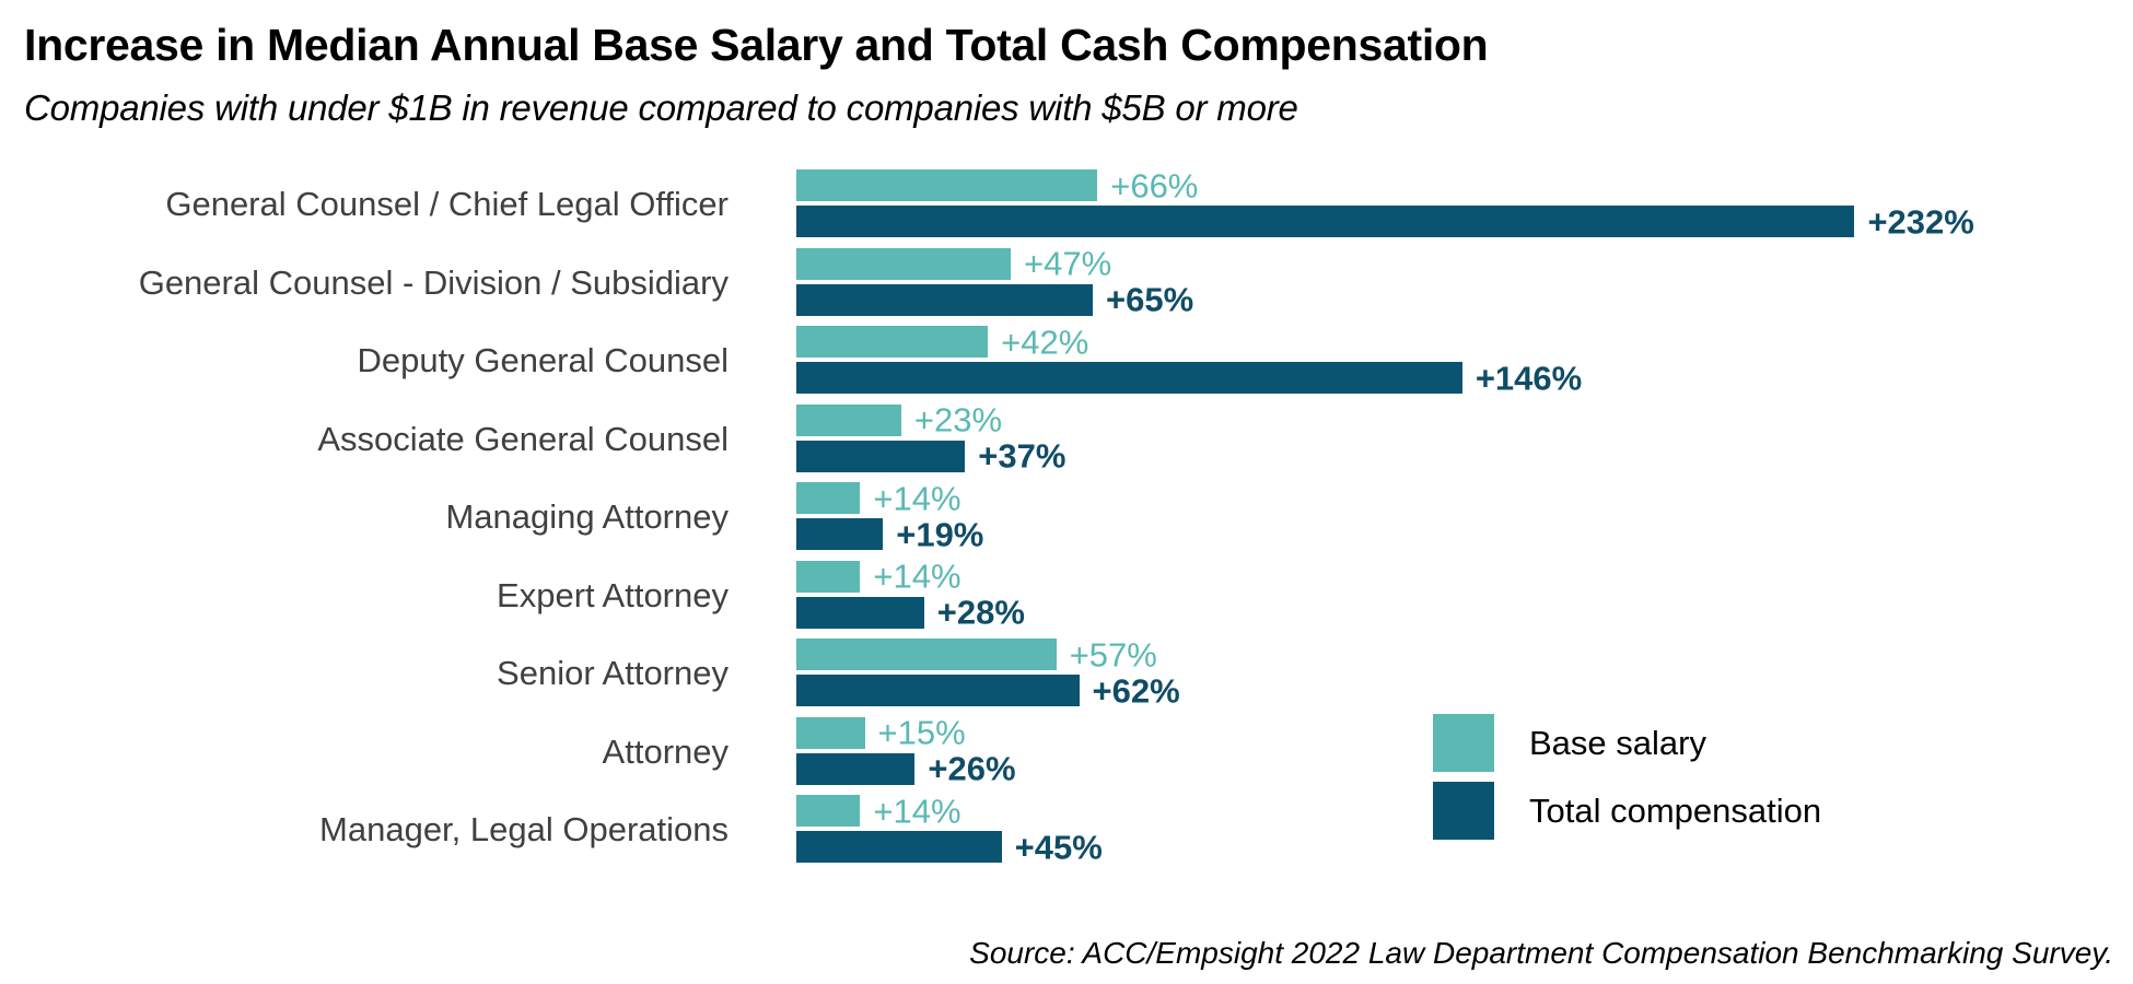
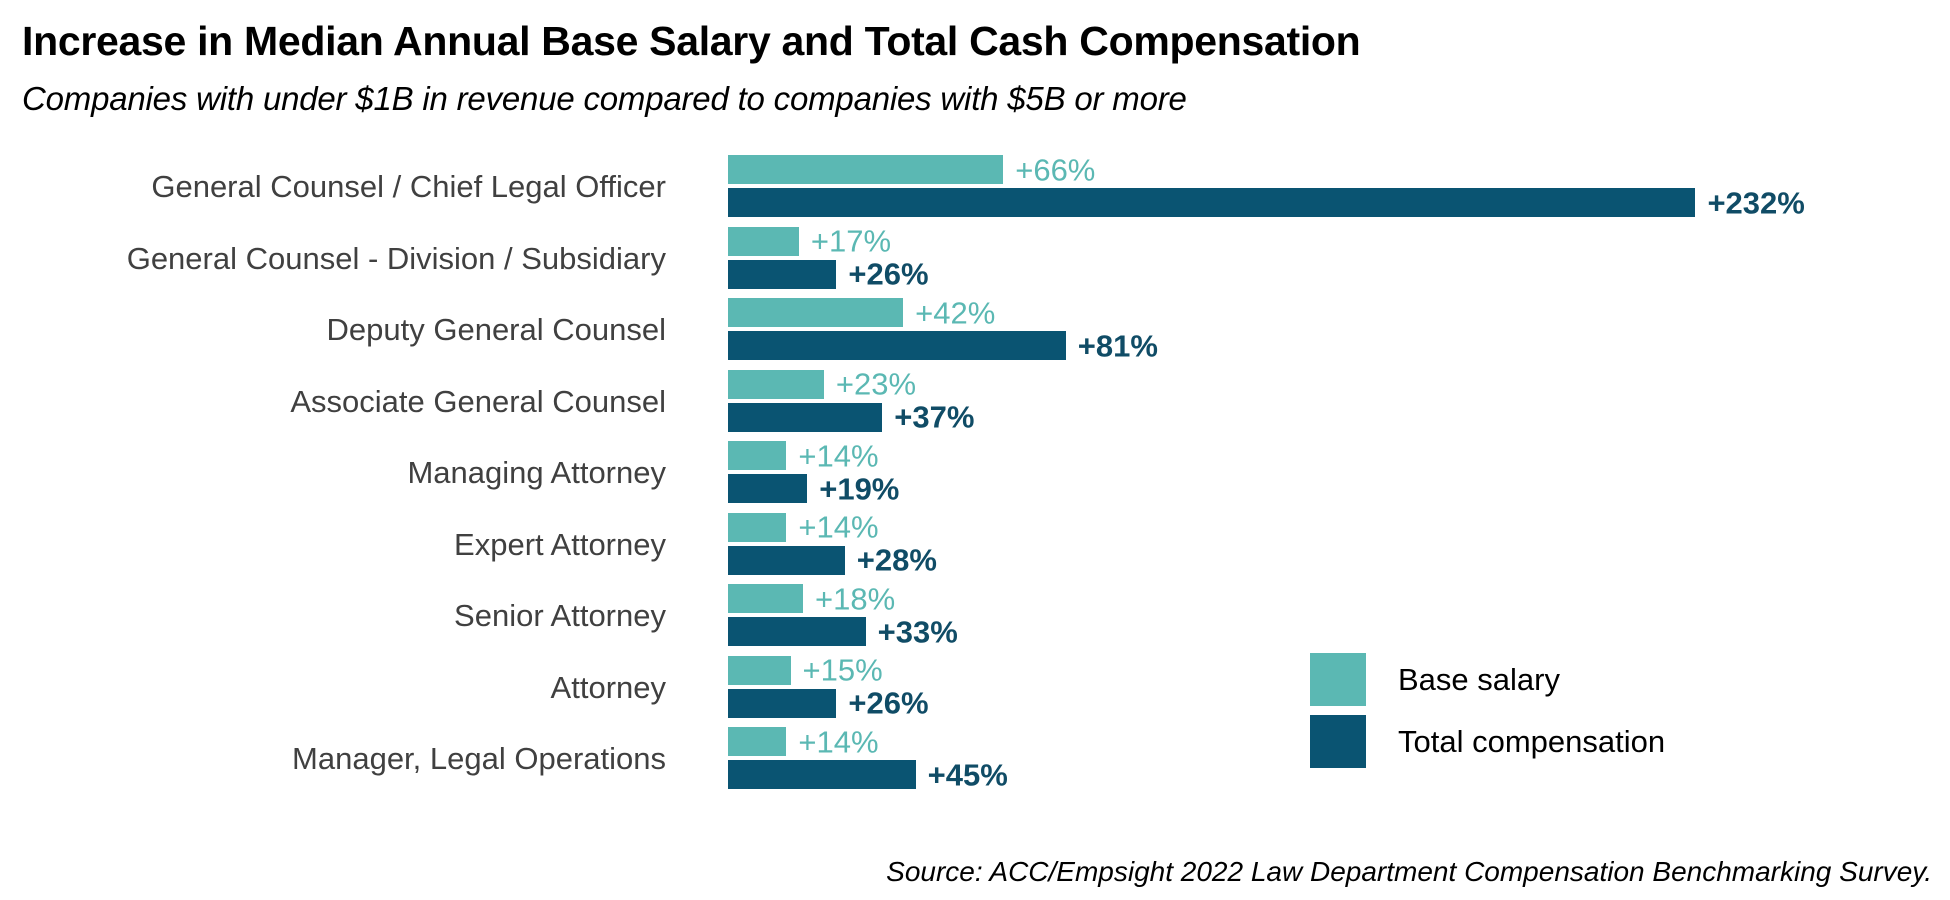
Base salary/General Counsel - Division / Subsidiary: +47% -> +17%
Total compensation/General Counsel - Division / Subsidiary: +65% -> +26%
Total compensation/Deputy General Counsel: +146% -> +81%
Base salary/Senior Attorney: +57% -> +18%
Total compensation/Senior Attorney: +62% -> +33%
